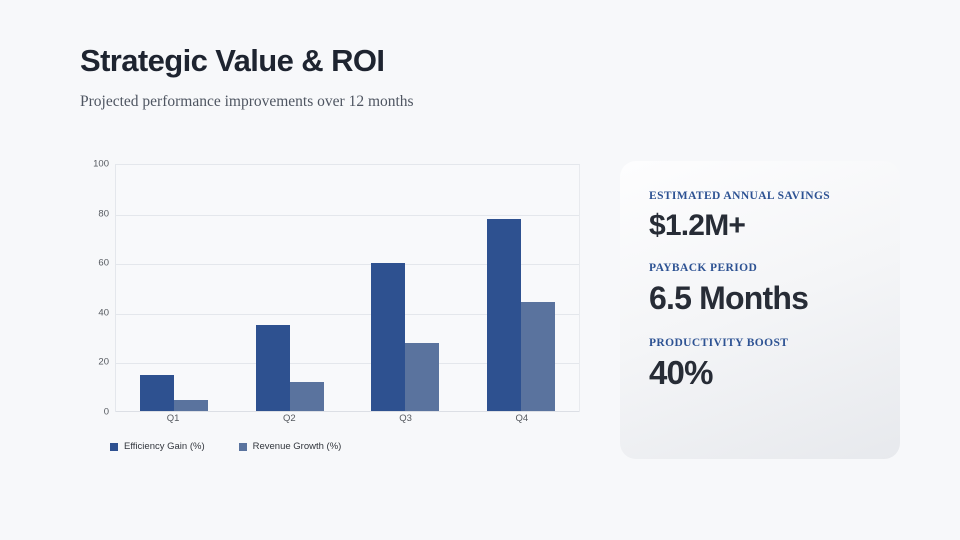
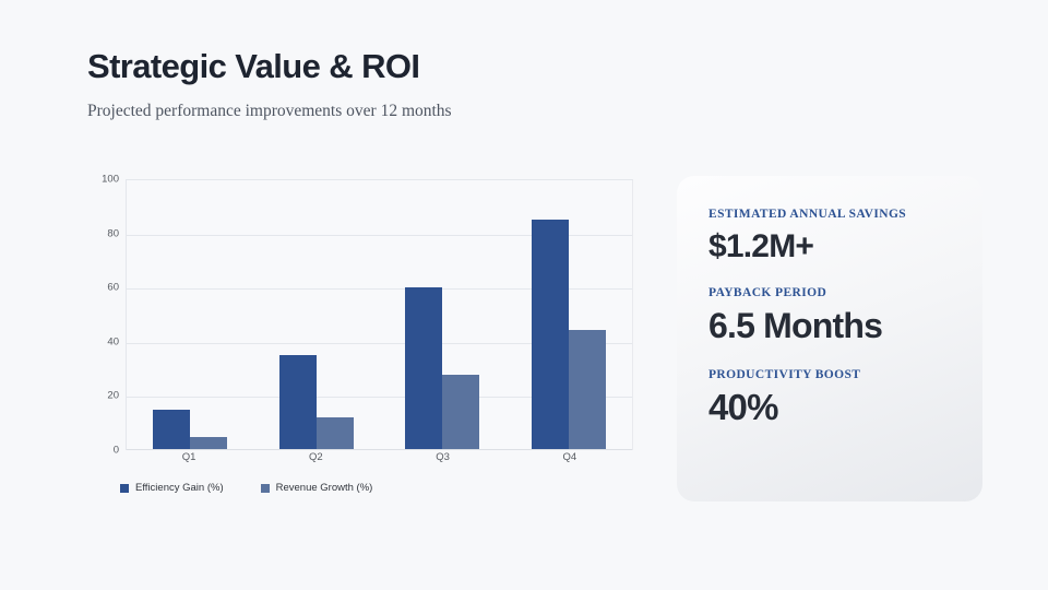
Efficiency Gain (%)/Q4: 78 -> 85
